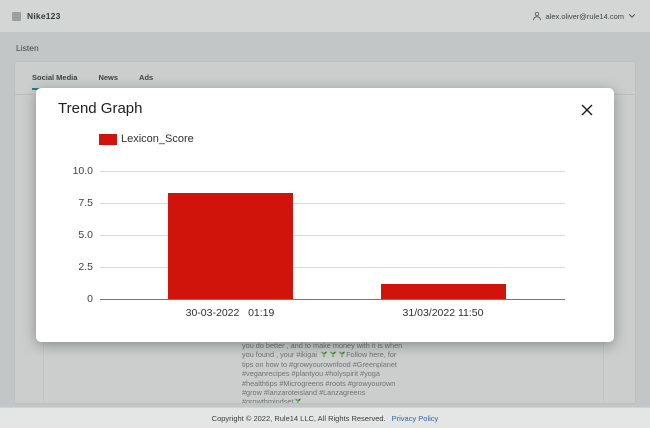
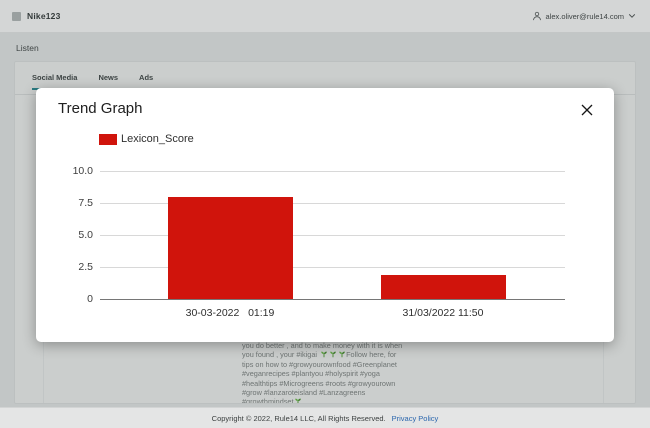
30-03-2022 01:19: 8.3 -> 8.0
31/03/2022 11:50: 1.2 -> 1.9
